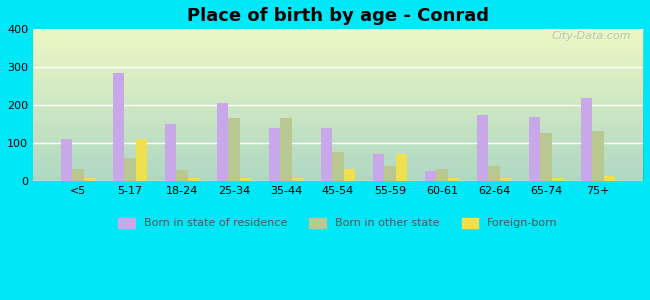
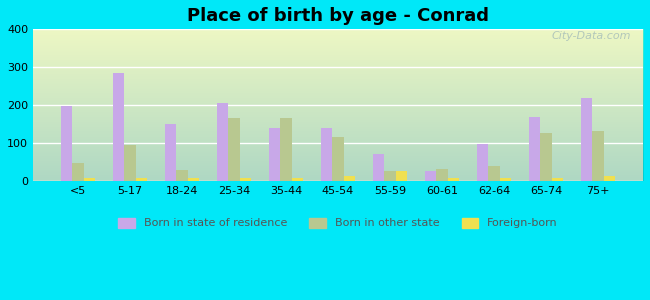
Born in state of residence/<5: 110 -> 197
Born in other state/<5: 30 -> 47
Born in other state/5-17: 60 -> 95
Foreign-born/5-17: 110 -> 7
Born in other state/45-54: 75 -> 117
Foreign-born/45-54: 30 -> 12
Born in other state/55-59: 40 -> 25
Foreign-born/55-59: 70 -> 27
Born in state of residence/62-64: 175 -> 97
